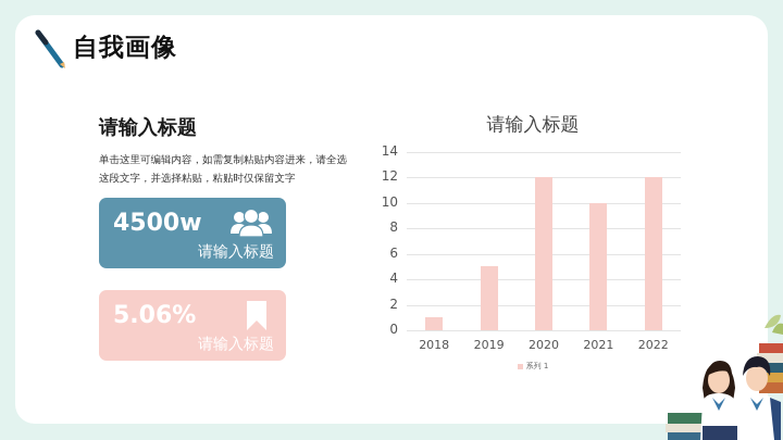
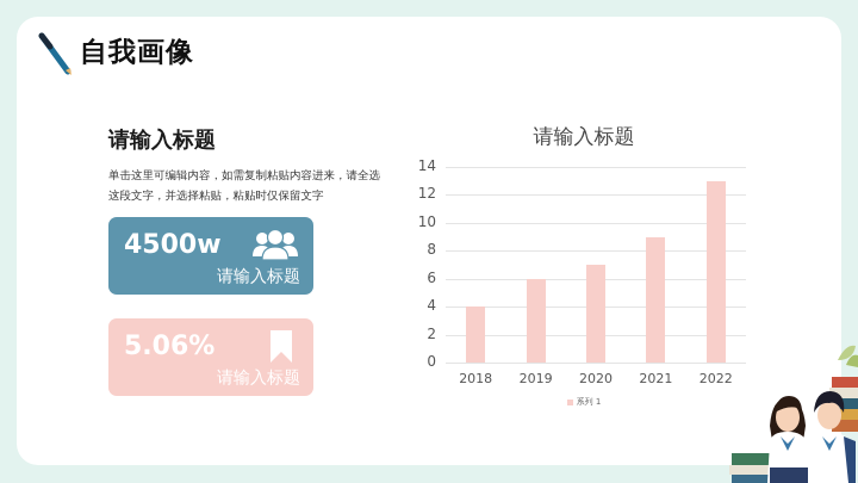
2018: 1 -> 4
2019: 5 -> 6
2020: 12 -> 7
2021: 10 -> 9
2022: 12 -> 13
